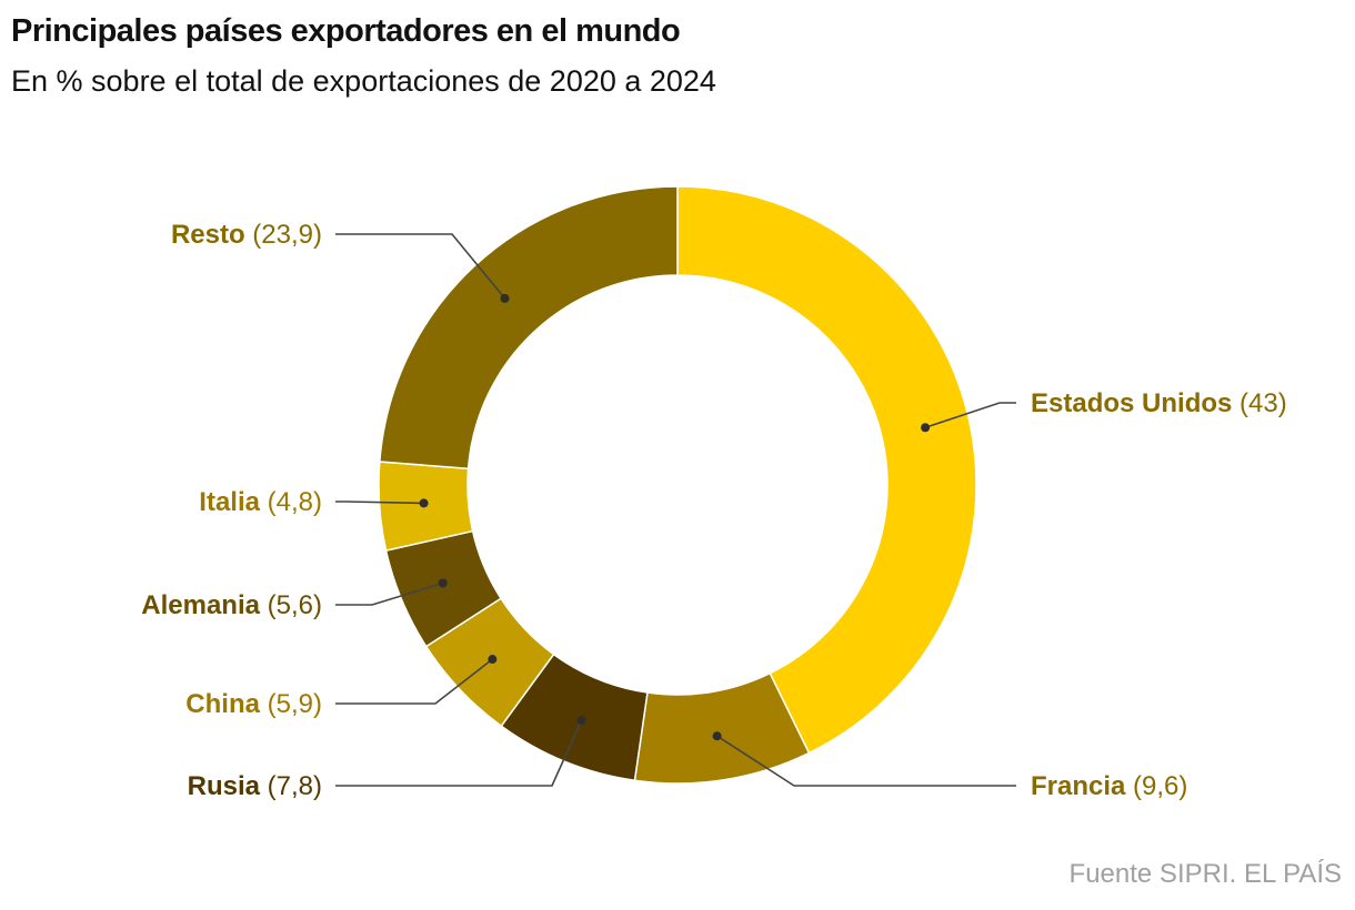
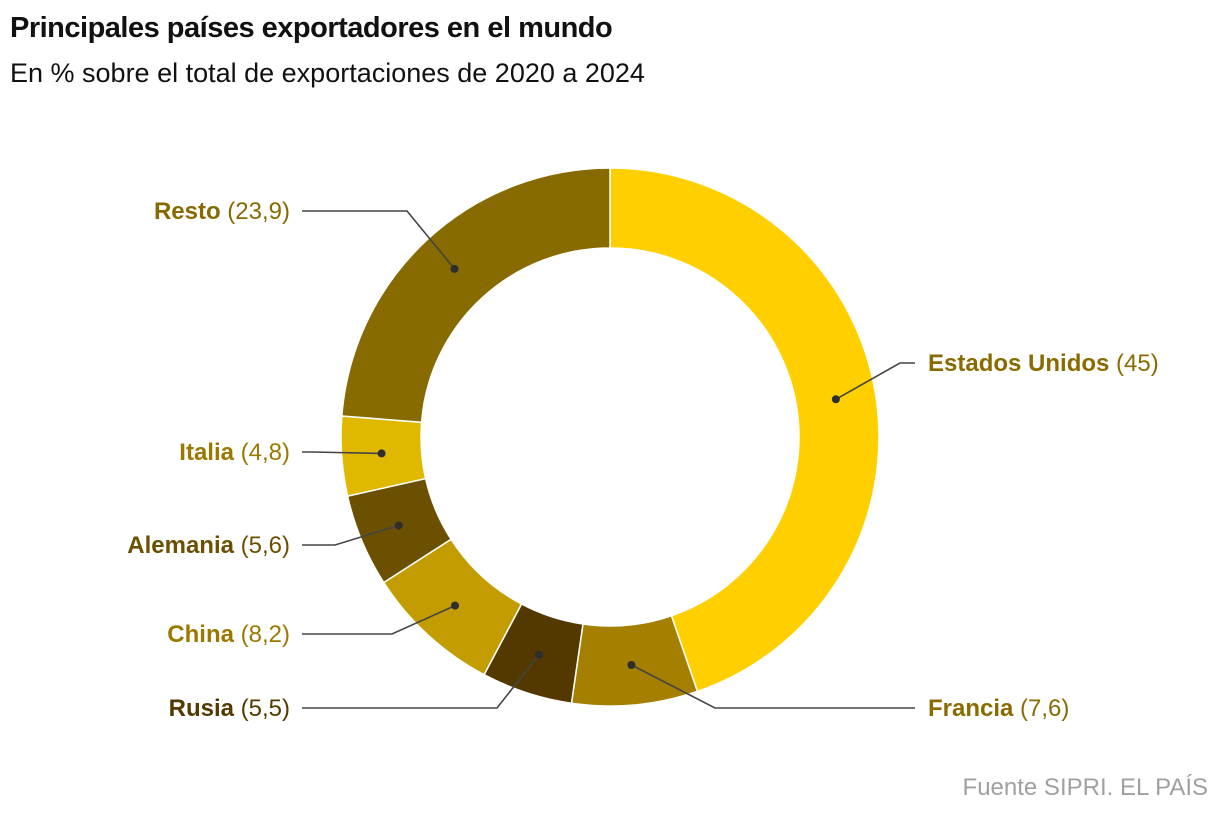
Estados Unidos: 43 -> 45
Francia: 9,6 -> 7,6
Rusia: 7,8 -> 5,5
China: 5,9 -> 8,2
